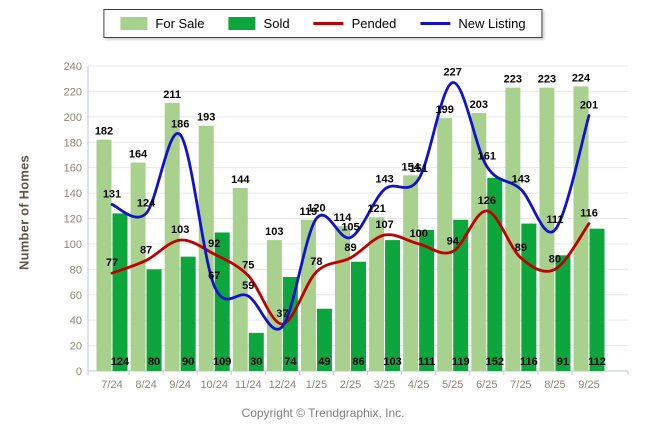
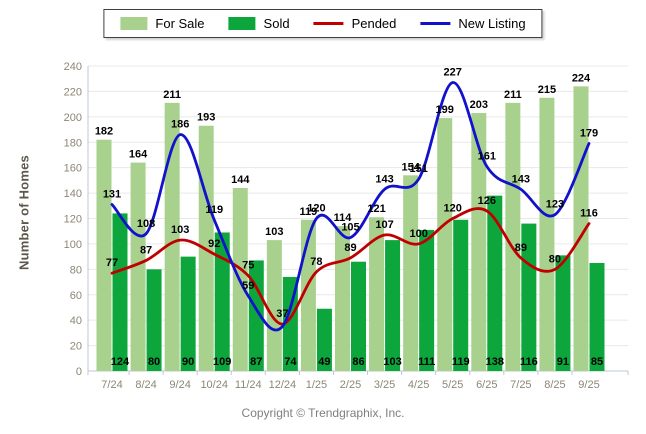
New Listing/8/24: 124 -> 108
New Listing/10/24: 67 -> 119
Sold/11/24: 30 -> 87
Pended/5/25: 94 -> 120
Sold/6/25: 152 -> 138
For Sale/7/25: 223 -> 211
For Sale/8/25: 223 -> 215
New Listing/8/25: 111 -> 123
Sold/9/25: 112 -> 85
New Listing/9/25: 201 -> 179
